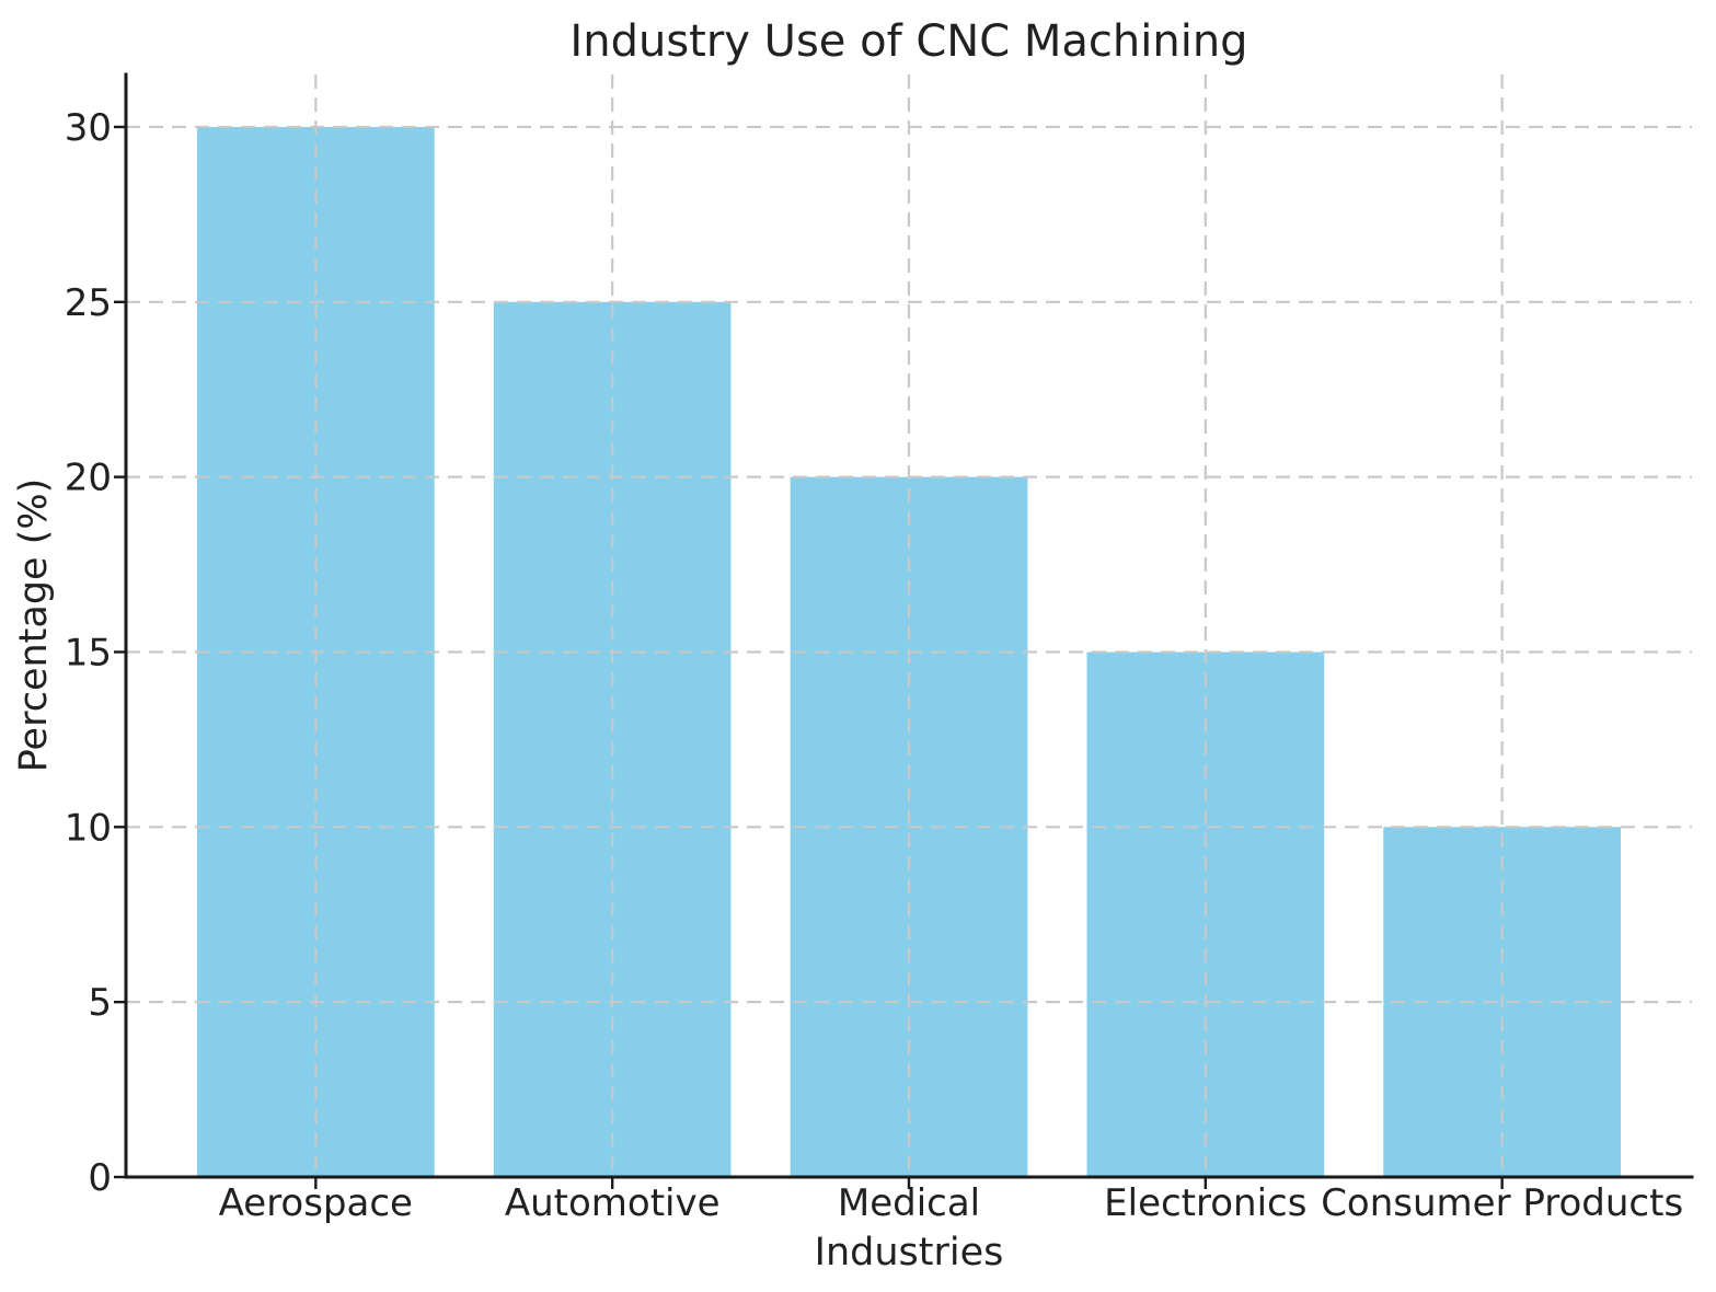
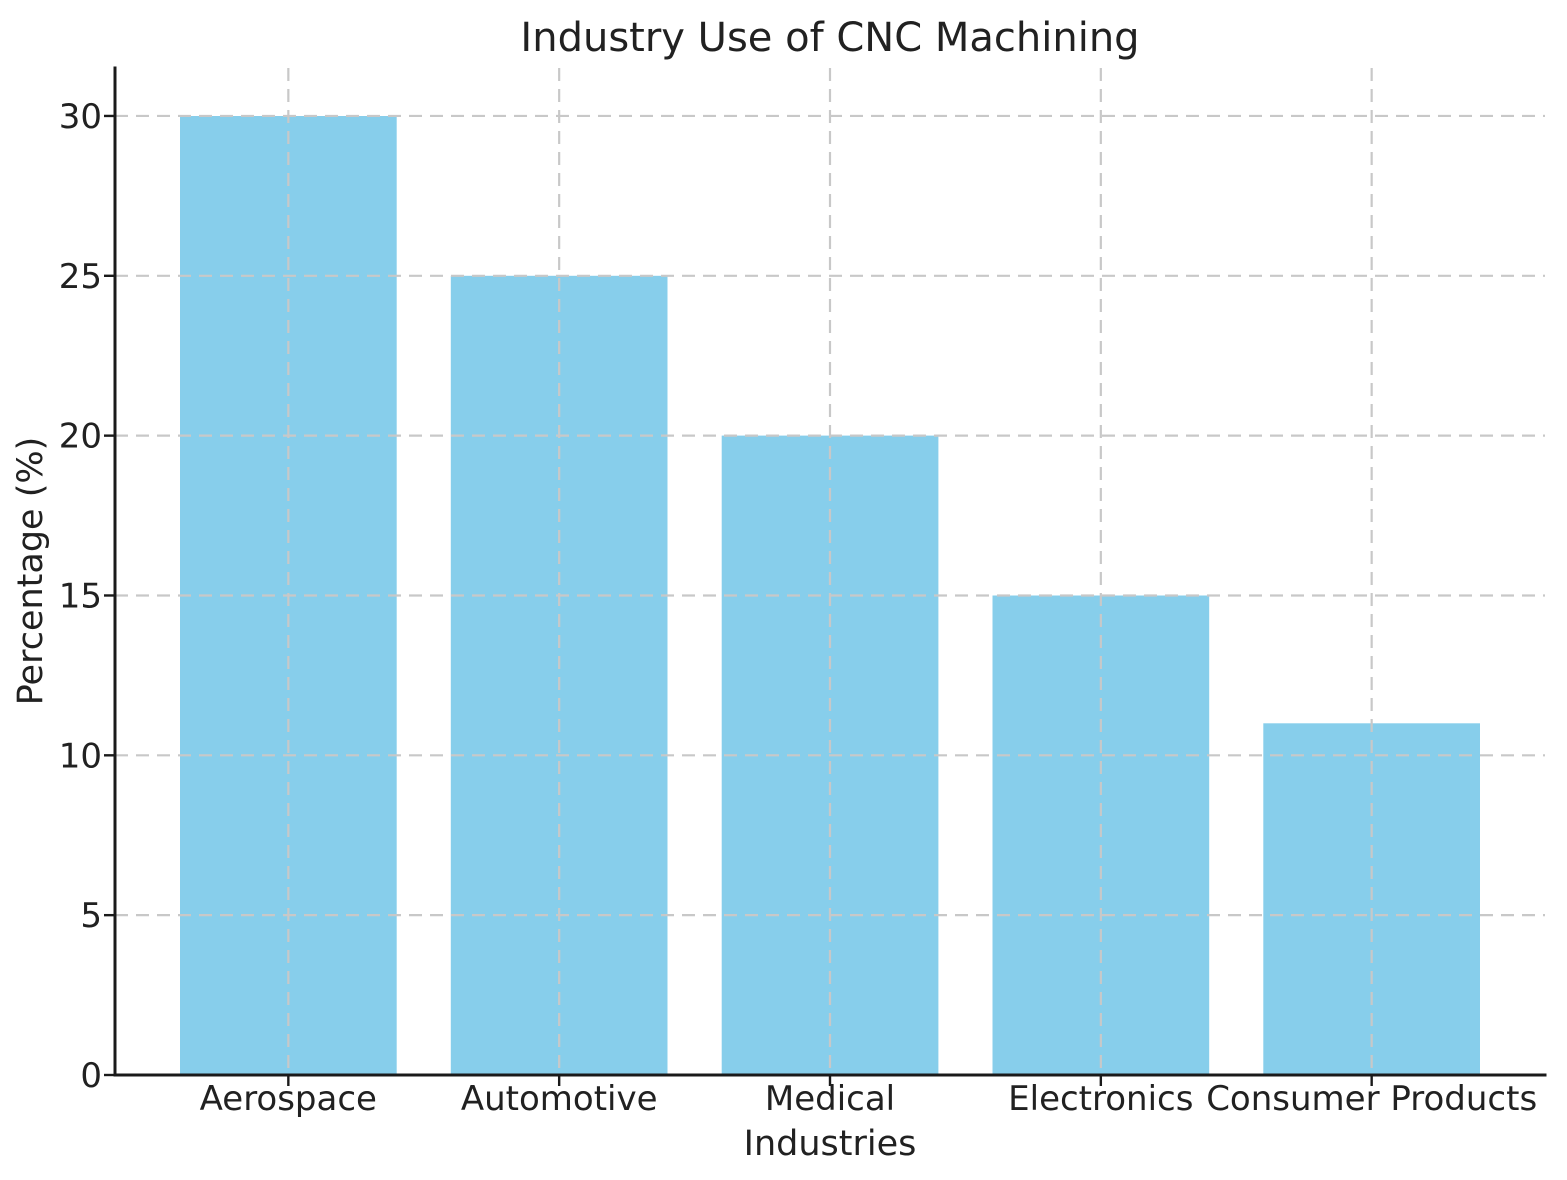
Consumer Products: 10 -> 11
